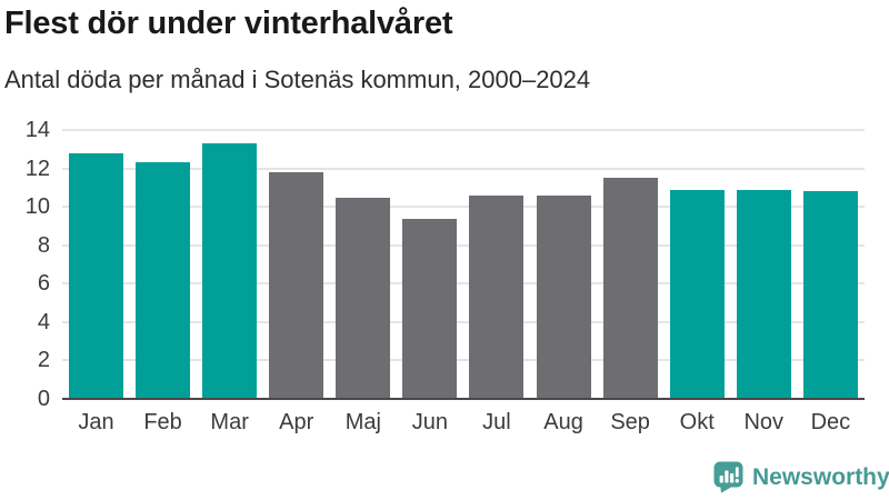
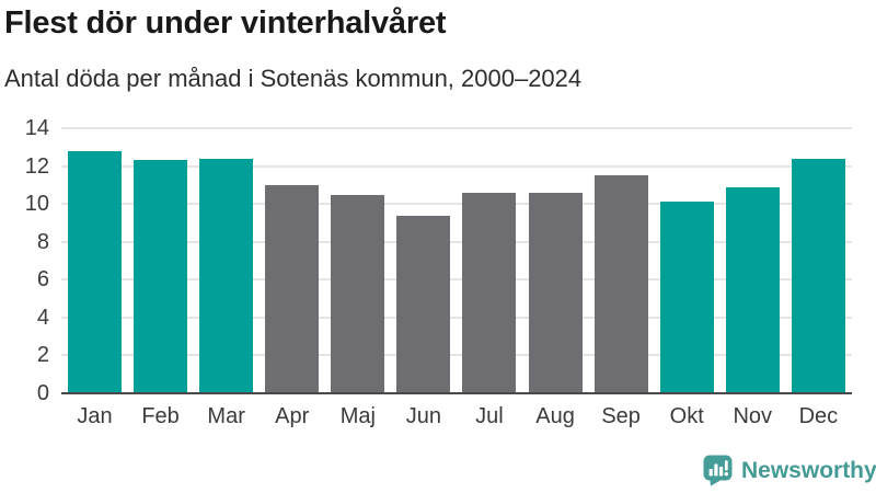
Mar: 13.3 -> 12.4
Apr: 11.8 -> 11.0
Okt: 10.9 -> 10.1
Dec: 10.8 -> 12.4
